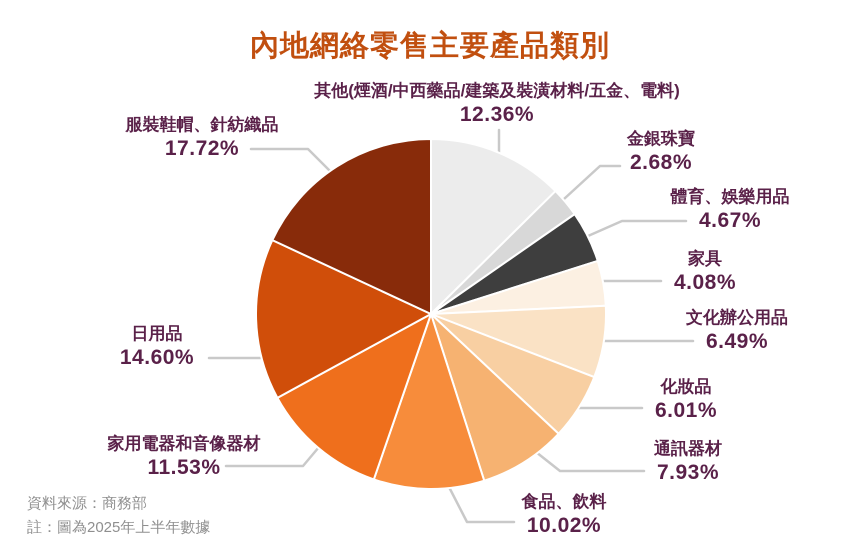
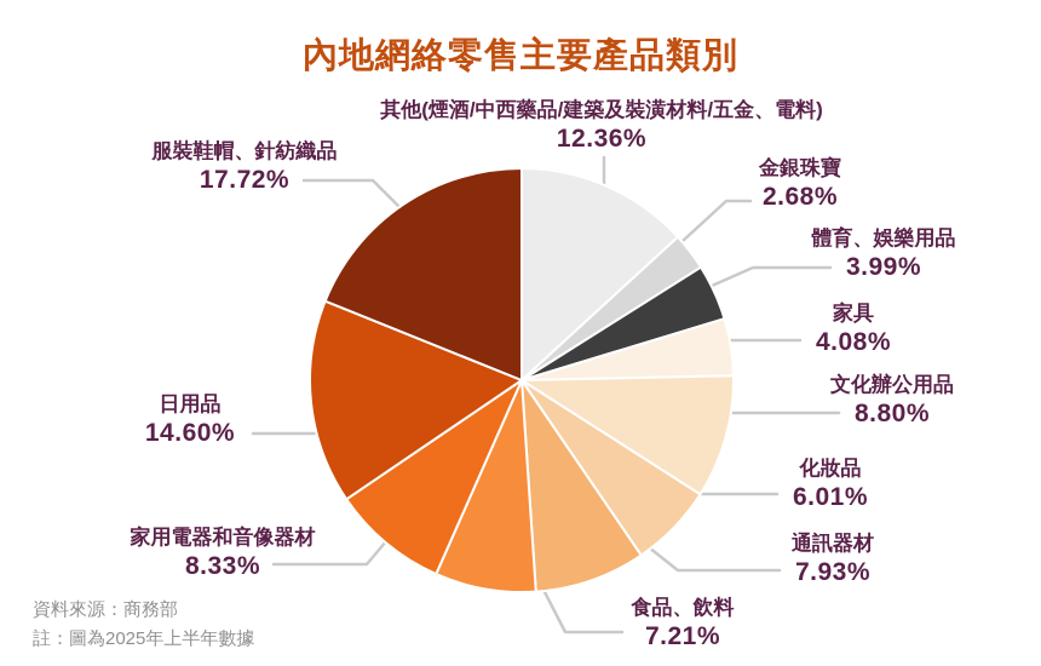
體育、娛樂用品: 4.67% -> 3.99%
文化辦公用品: 6.49% -> 8.80%
食品、飲料: 10.02% -> 7.21%
家用電器和音像器材: 11.53% -> 8.33%
